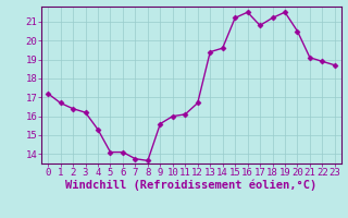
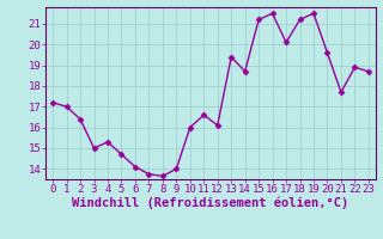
1: 16.7 -> 17.0
3: 16.2 -> 15.0
5: 14.1 -> 14.7
9: 15.6 -> 14.0
11: 16.1 -> 16.6
12: 16.7 -> 16.1
14: 19.6 -> 18.7
17: 20.8 -> 20.1
20: 20.5 -> 19.6
21: 19.1 -> 17.7
